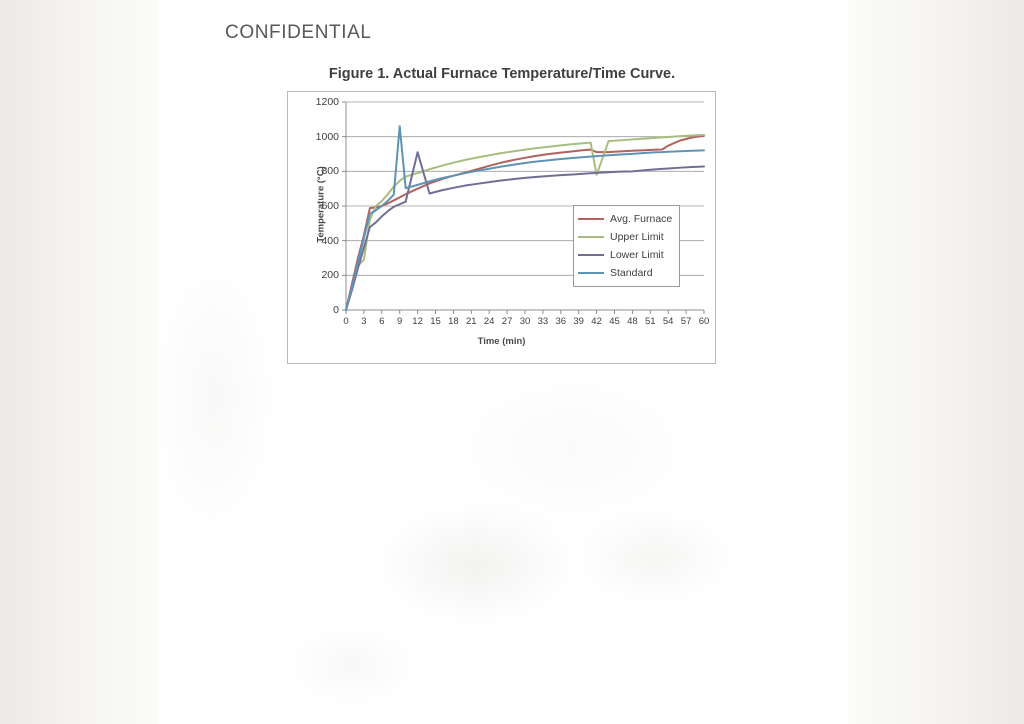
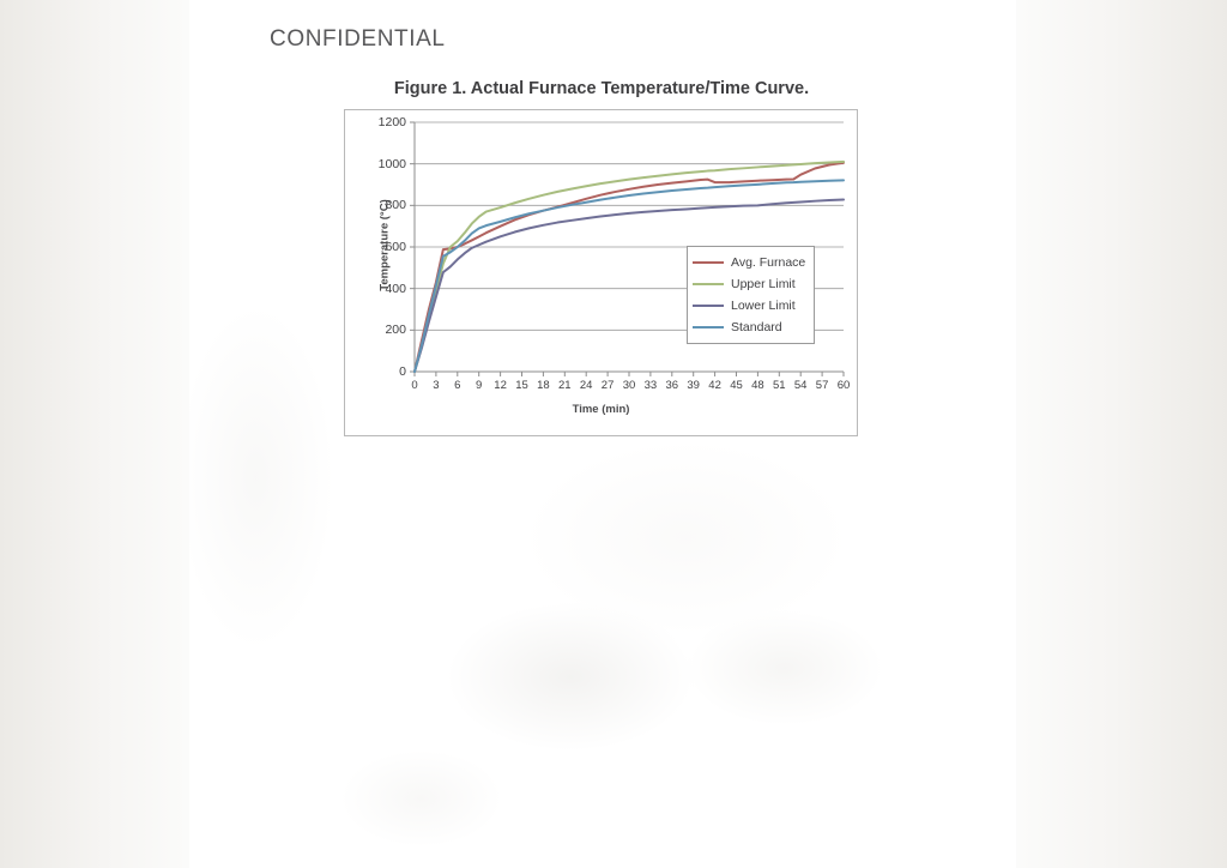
Upper Limit/3: 290 -> 390
Standard/9: 1060 -> 690
Lower Limit/12: 910 -> 650
Upper Limit/42: 780 -> 970
